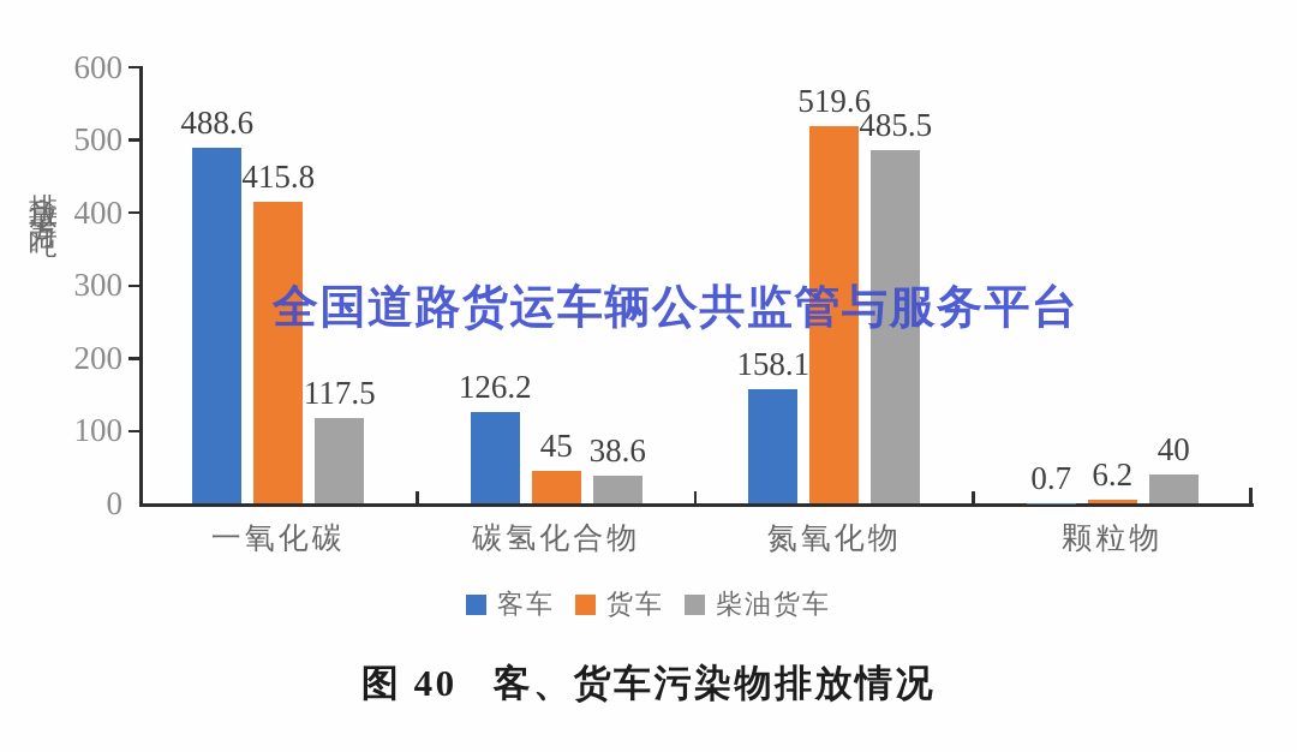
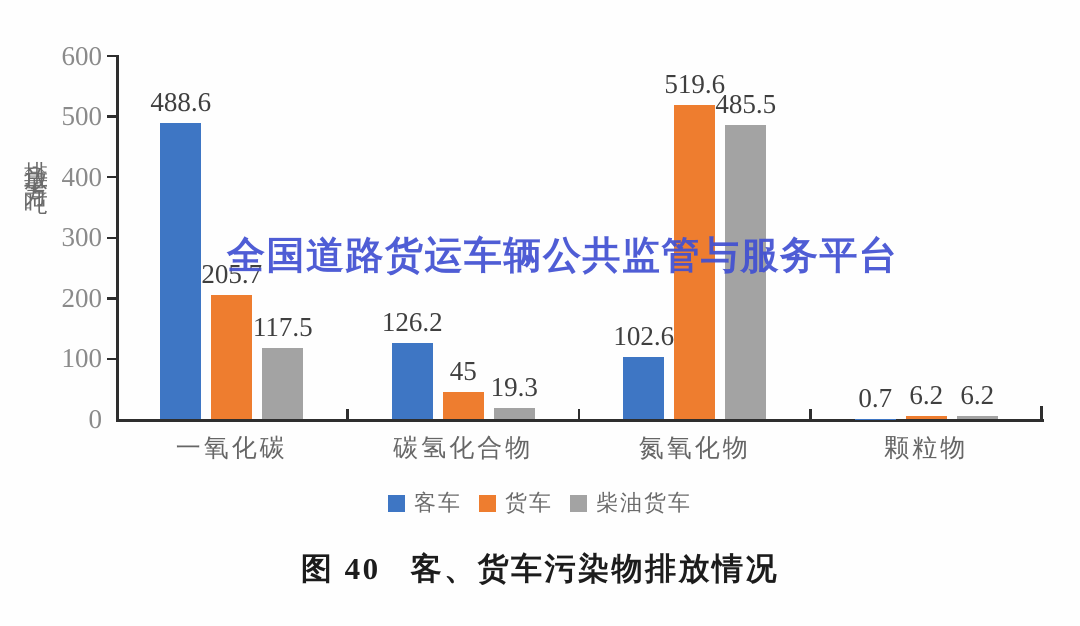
货车/一氧化碳: 415.8 -> 205.7
柴油货车/碳氢化合物: 38.6 -> 19.3
客车/氮氧化物: 158.1 -> 102.6
柴油货车/颗粒物: 40 -> 6.2
